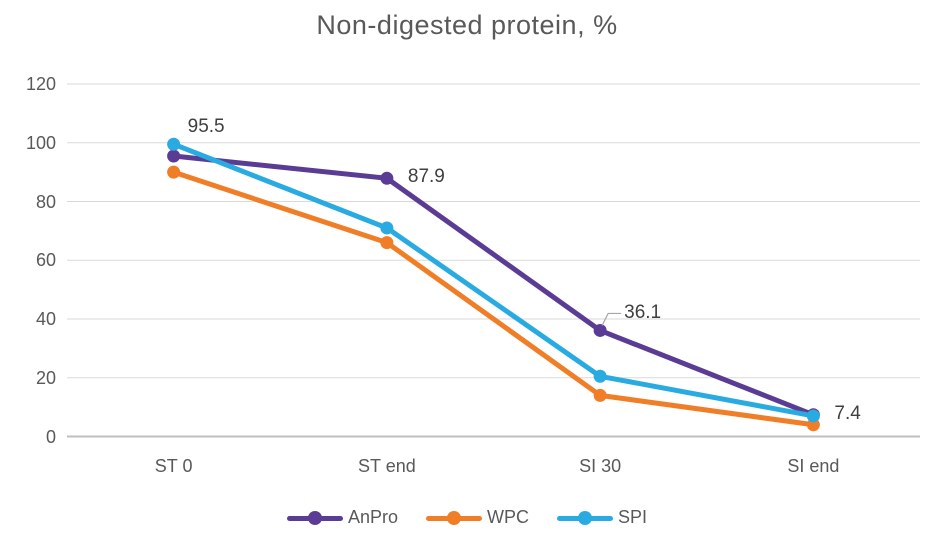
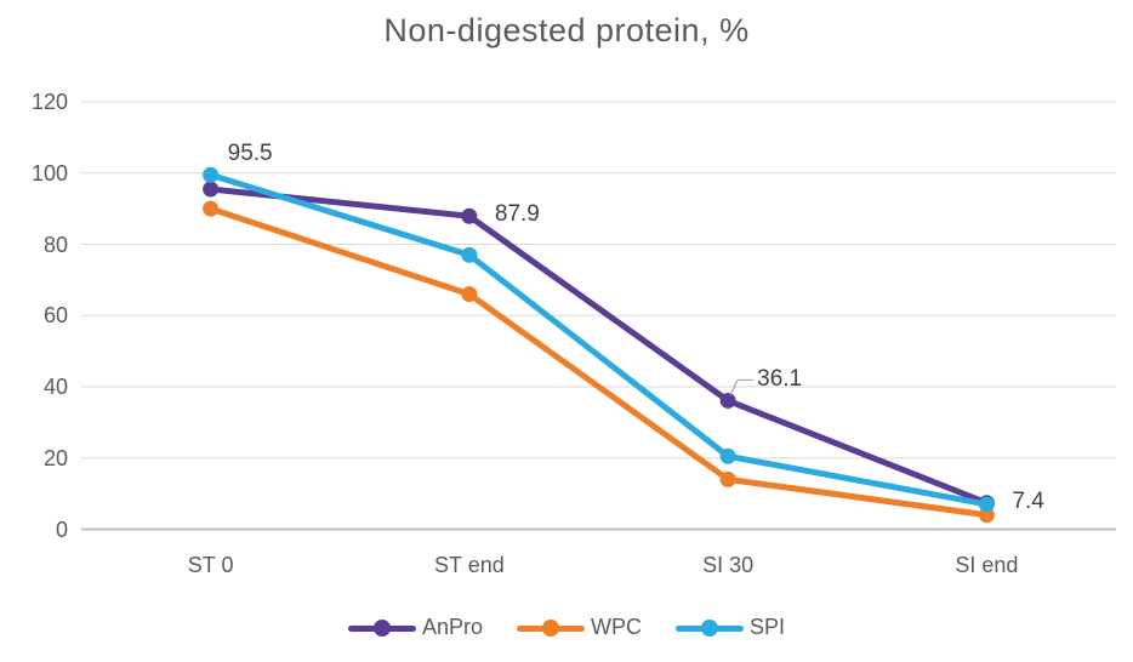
SPI/ST end: 71 -> 77
